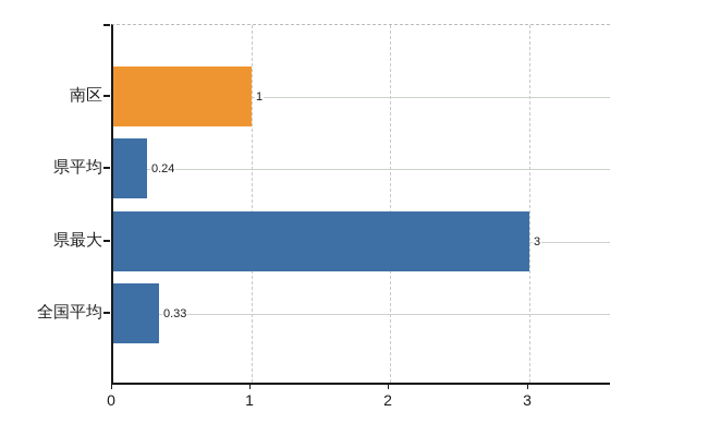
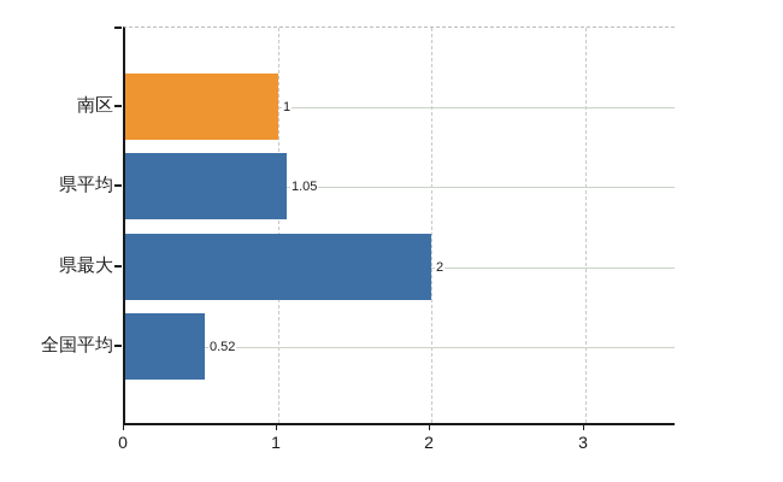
県平均: 0.24 -> 1.05
県最大: 3 -> 2
全国平均: 0.33 -> 0.52
